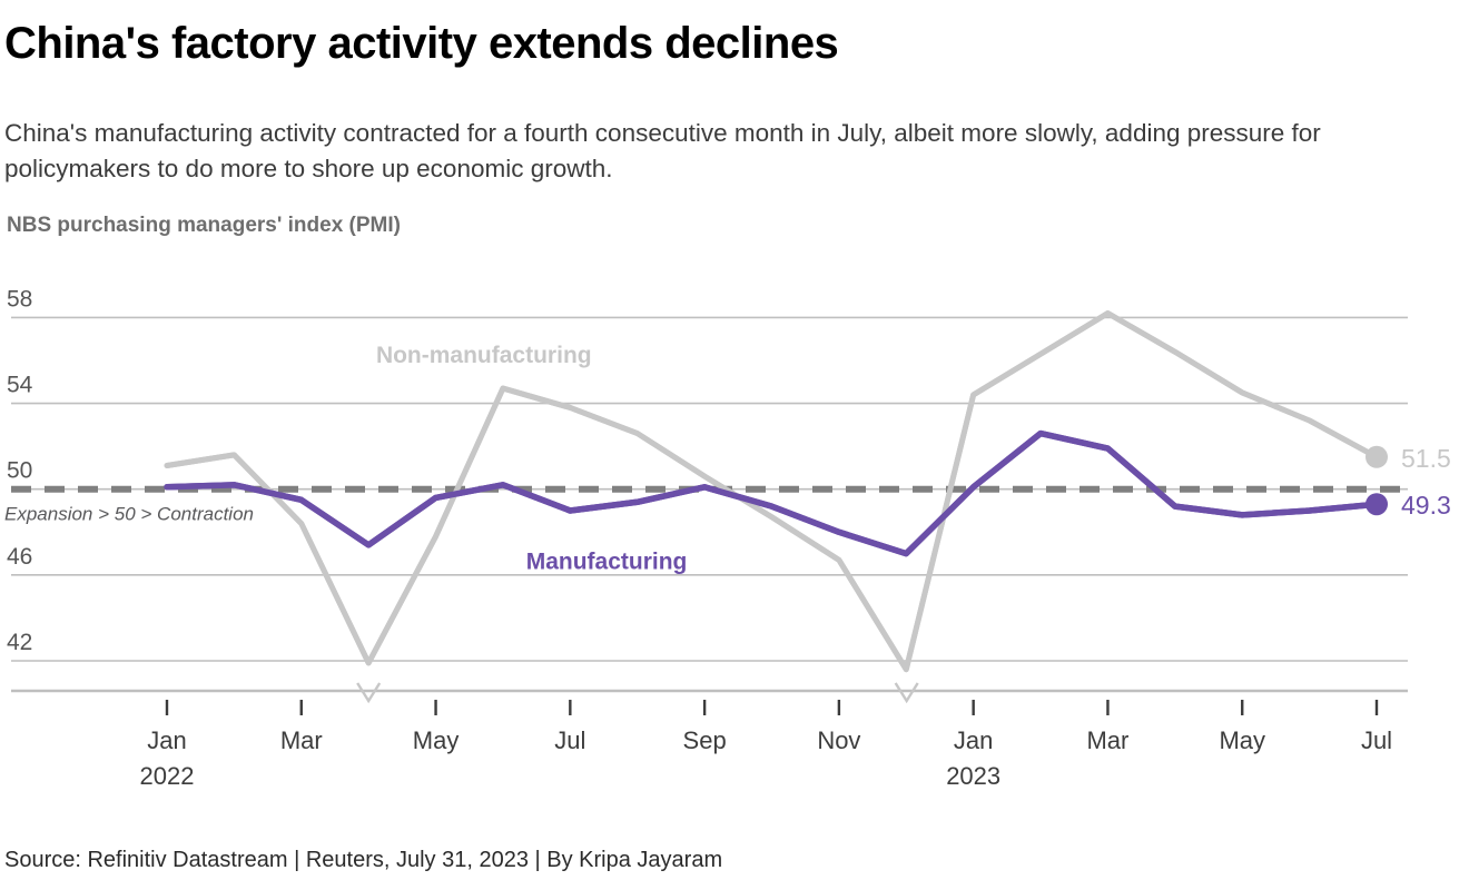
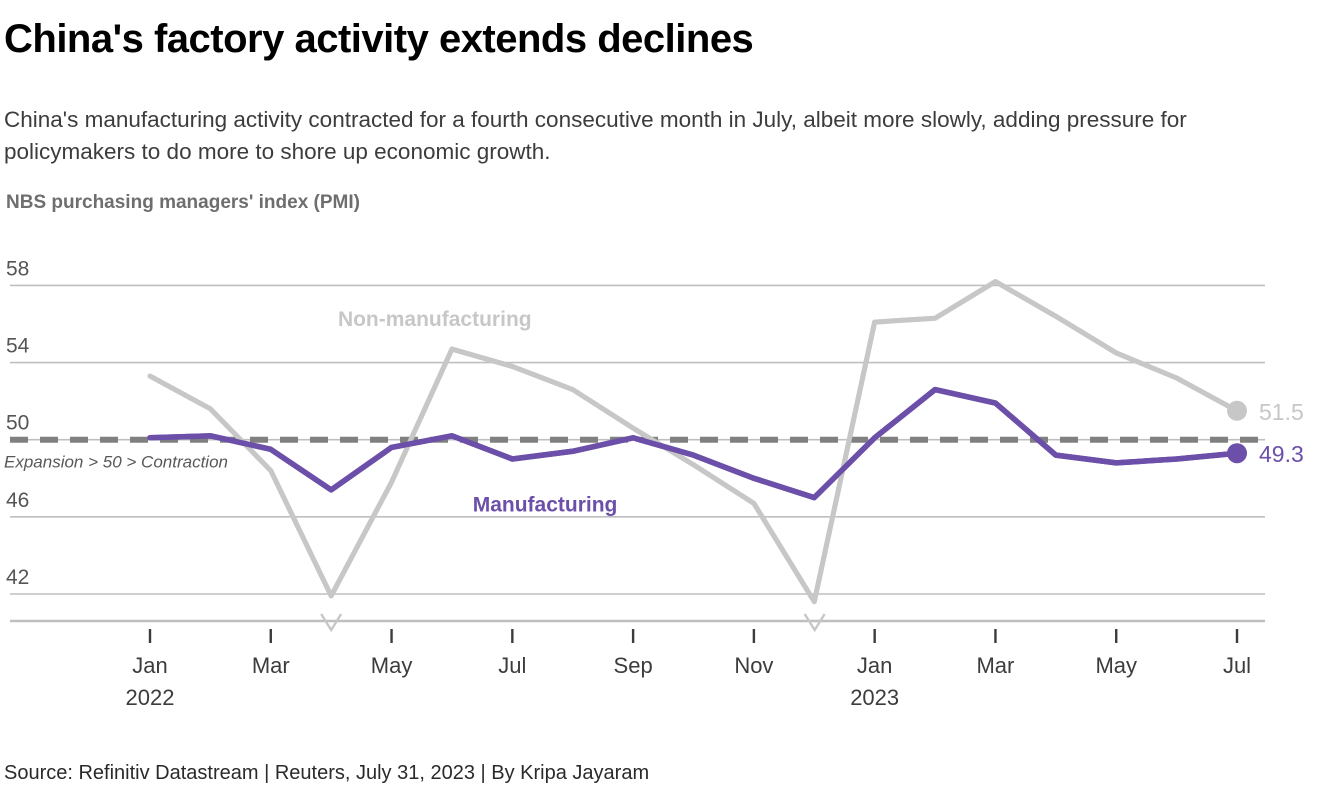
Non-manufacturing/Jan 2022: 51.1 -> 53.3
Non-manufacturing/Jan 2023: 54.4 -> 56.1
